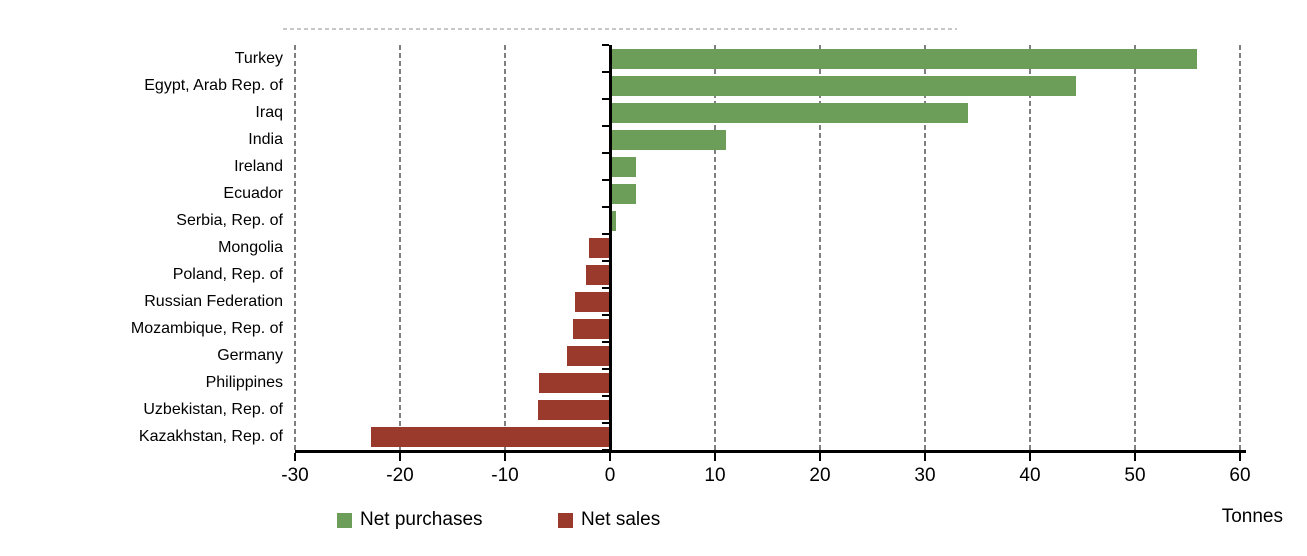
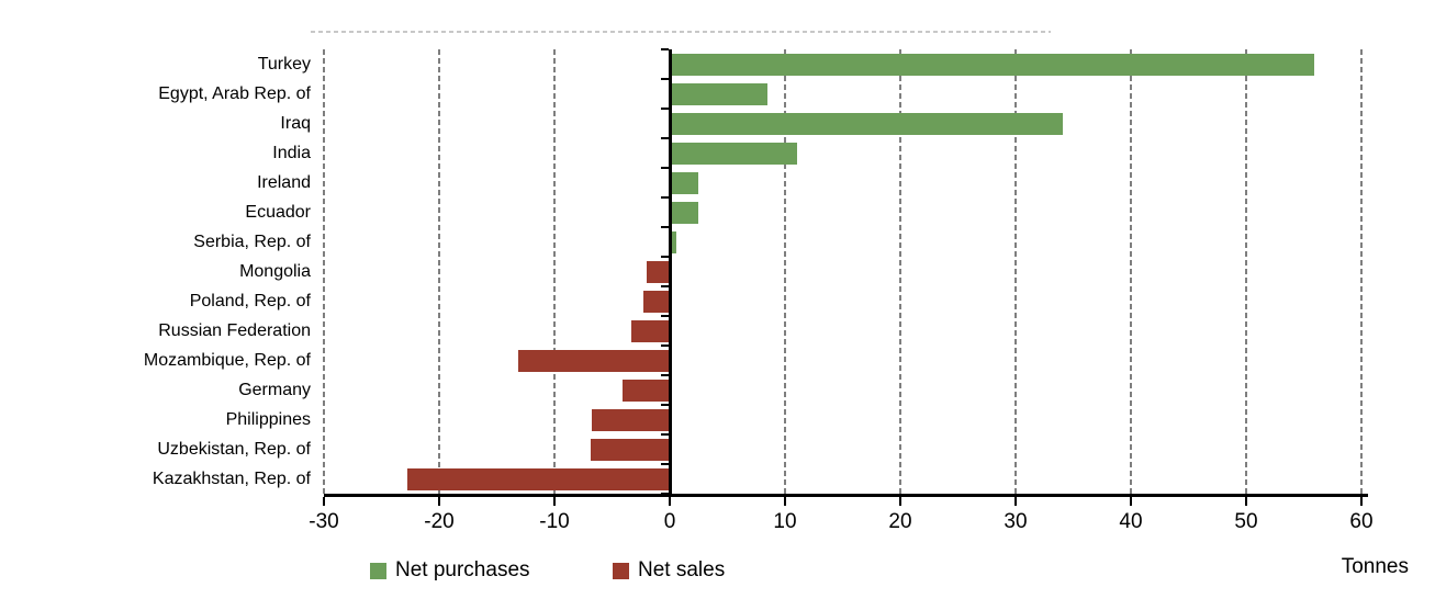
Egypt, Arab Rep. of: 44.4 -> 8.5
Mozambique, Rep. of: -3.5 -> -13.1
